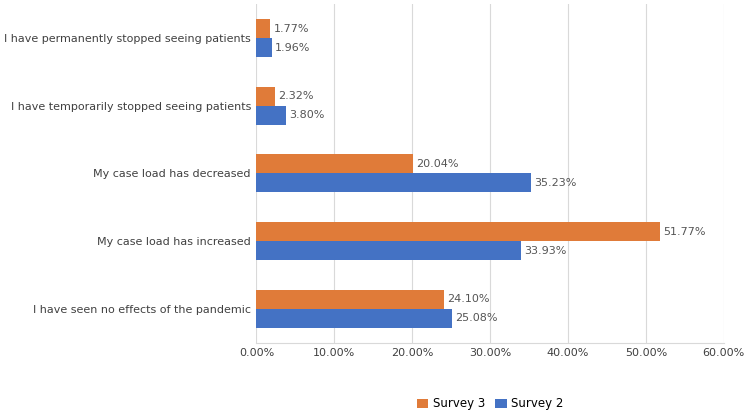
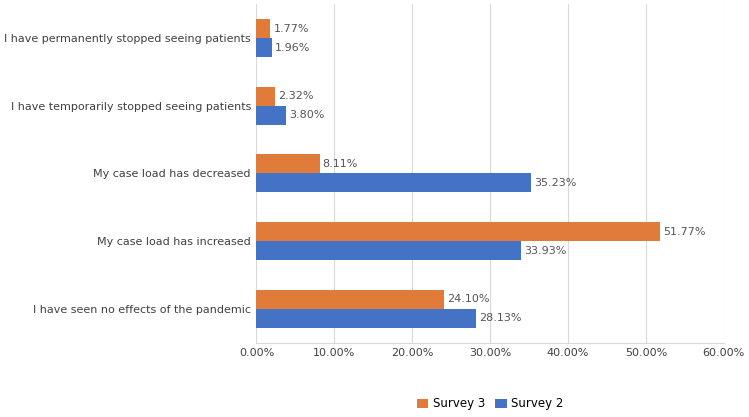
Survey 3/My case load has decreased: 20.04% -> 8.11%
Survey 2/I have seen no effects of the pandemic: 25.08% -> 28.13%
